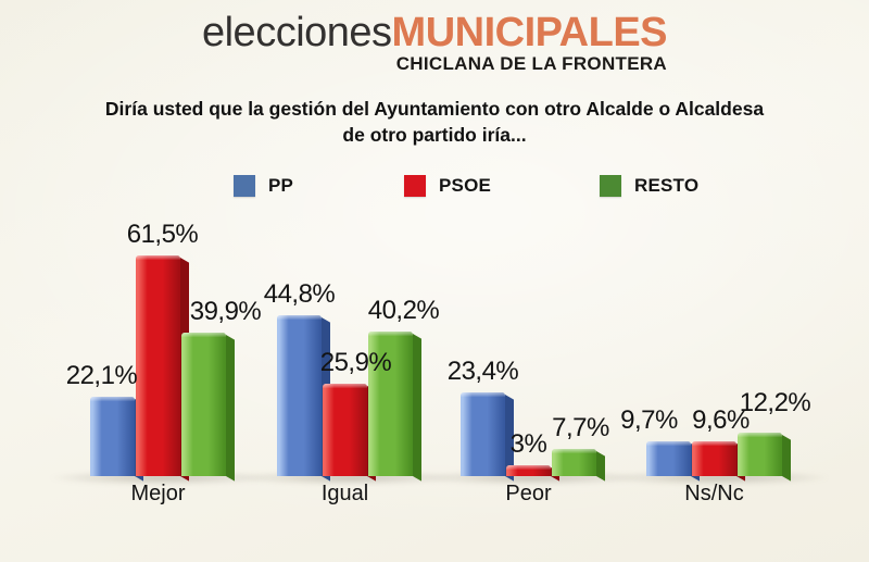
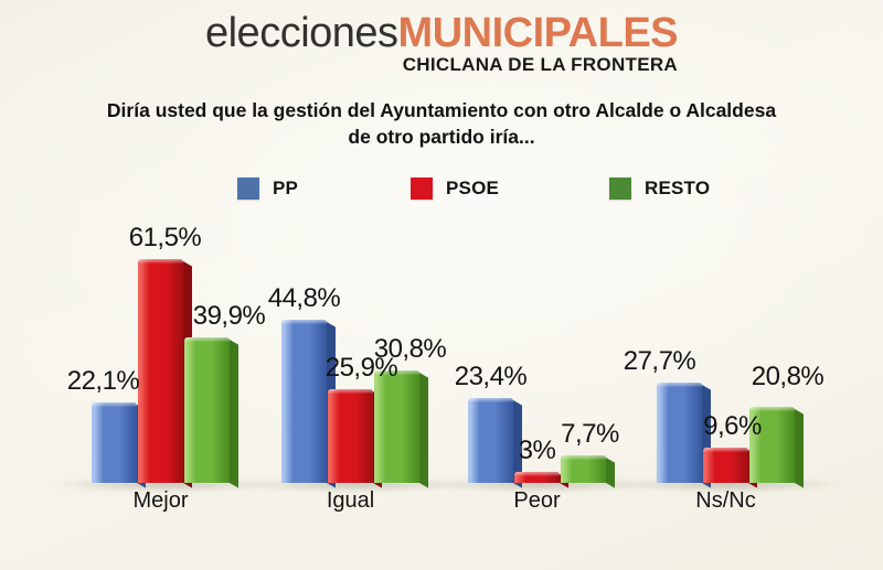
RESTO/Igual: 40,2% -> 30,8%
PP/Ns/Nc: 9,7% -> 27,7%
RESTO/Ns/Nc: 12,2% -> 20,8%
